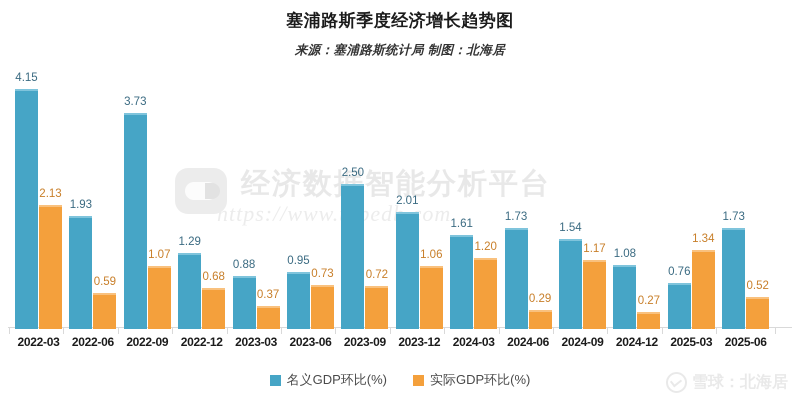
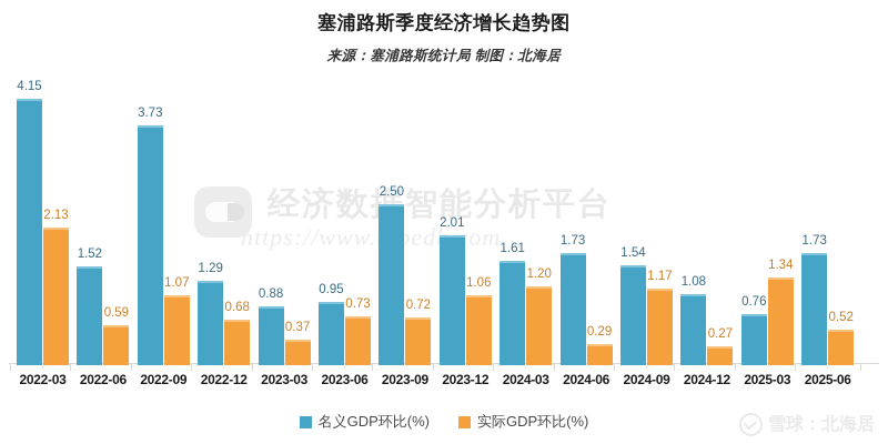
名义GDP环比(%)/2022-06: 1.93 -> 1.52
